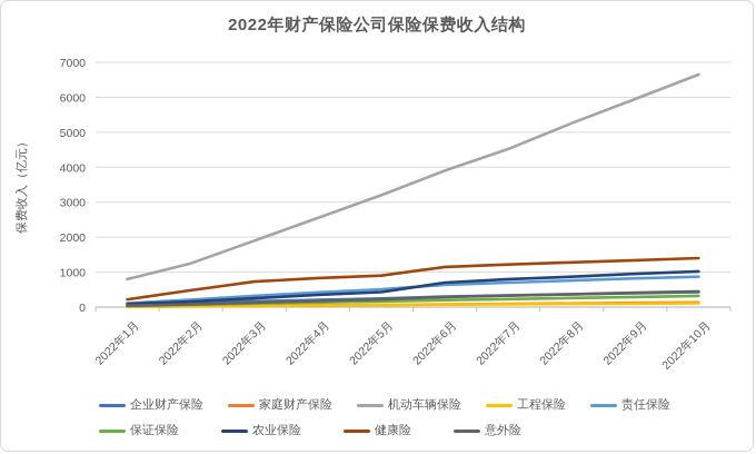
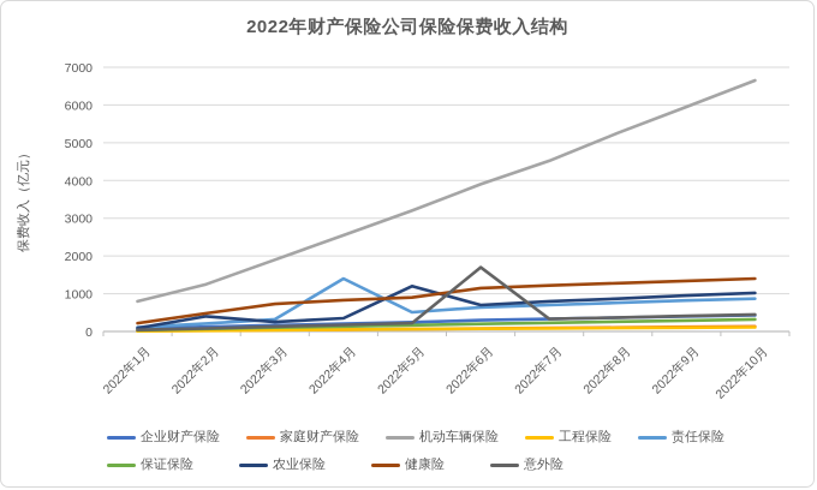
农业保险/2022年2月: 200 -> 400
责任保险/2022年4月: 400 -> 1400
农业保险/2022年5月: 400 -> 1200
意外险/2022年6月: 300 -> 1700
